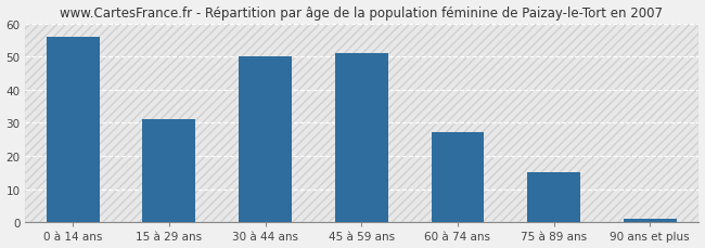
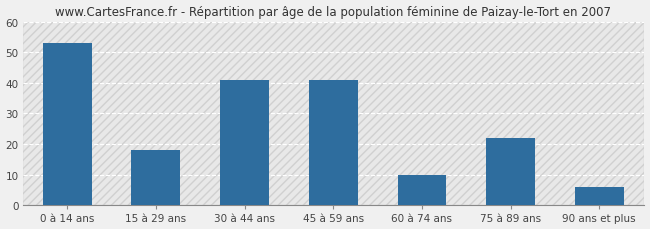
0 à 14 ans: 56 -> 53
15 à 29 ans: 31 -> 18
30 à 44 ans: 50 -> 41
45 à 59 ans: 51 -> 41
60 à 74 ans: 27 -> 10
75 à 89 ans: 15 -> 22
90 ans et plus: 1 -> 6
